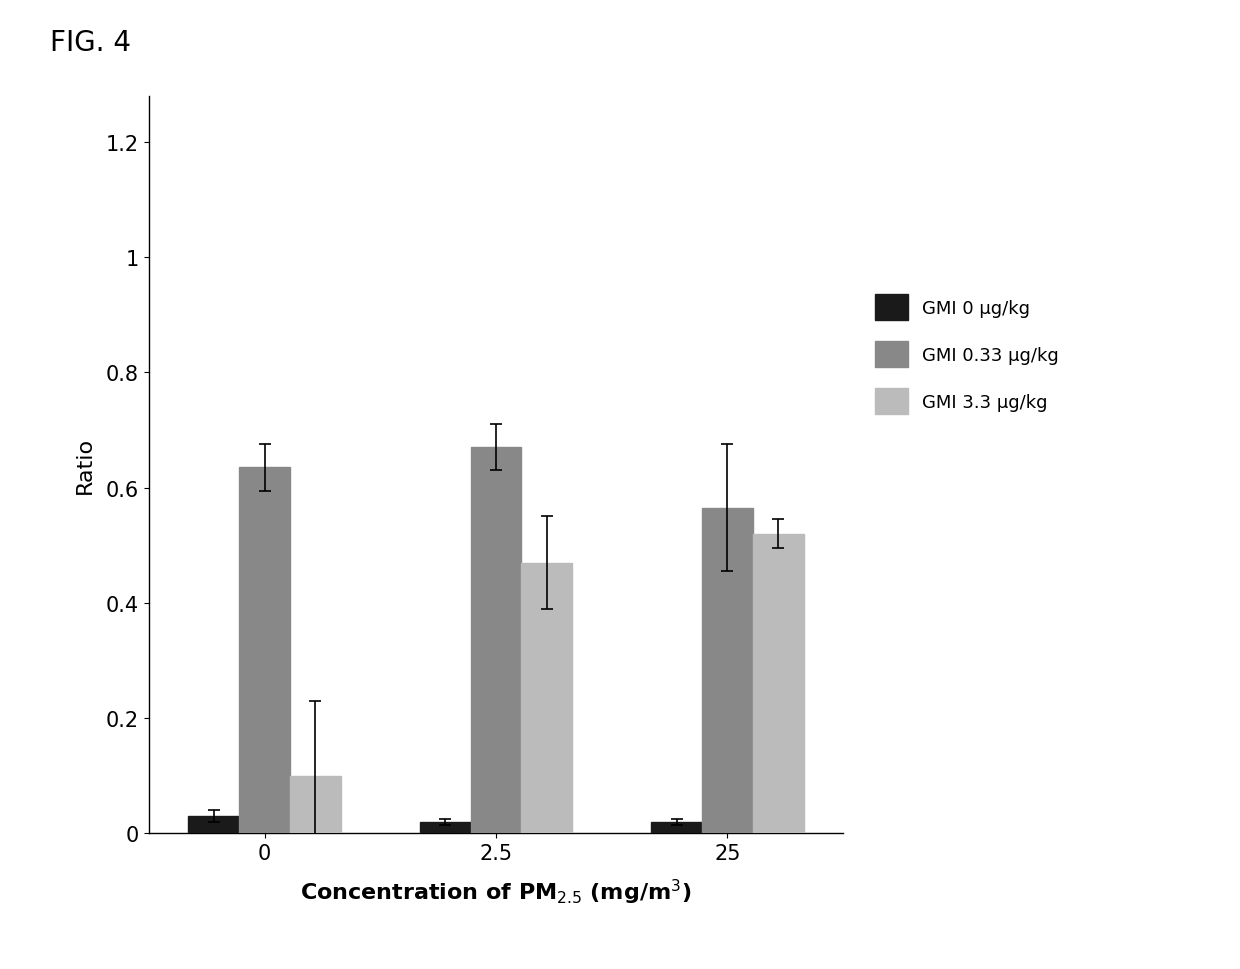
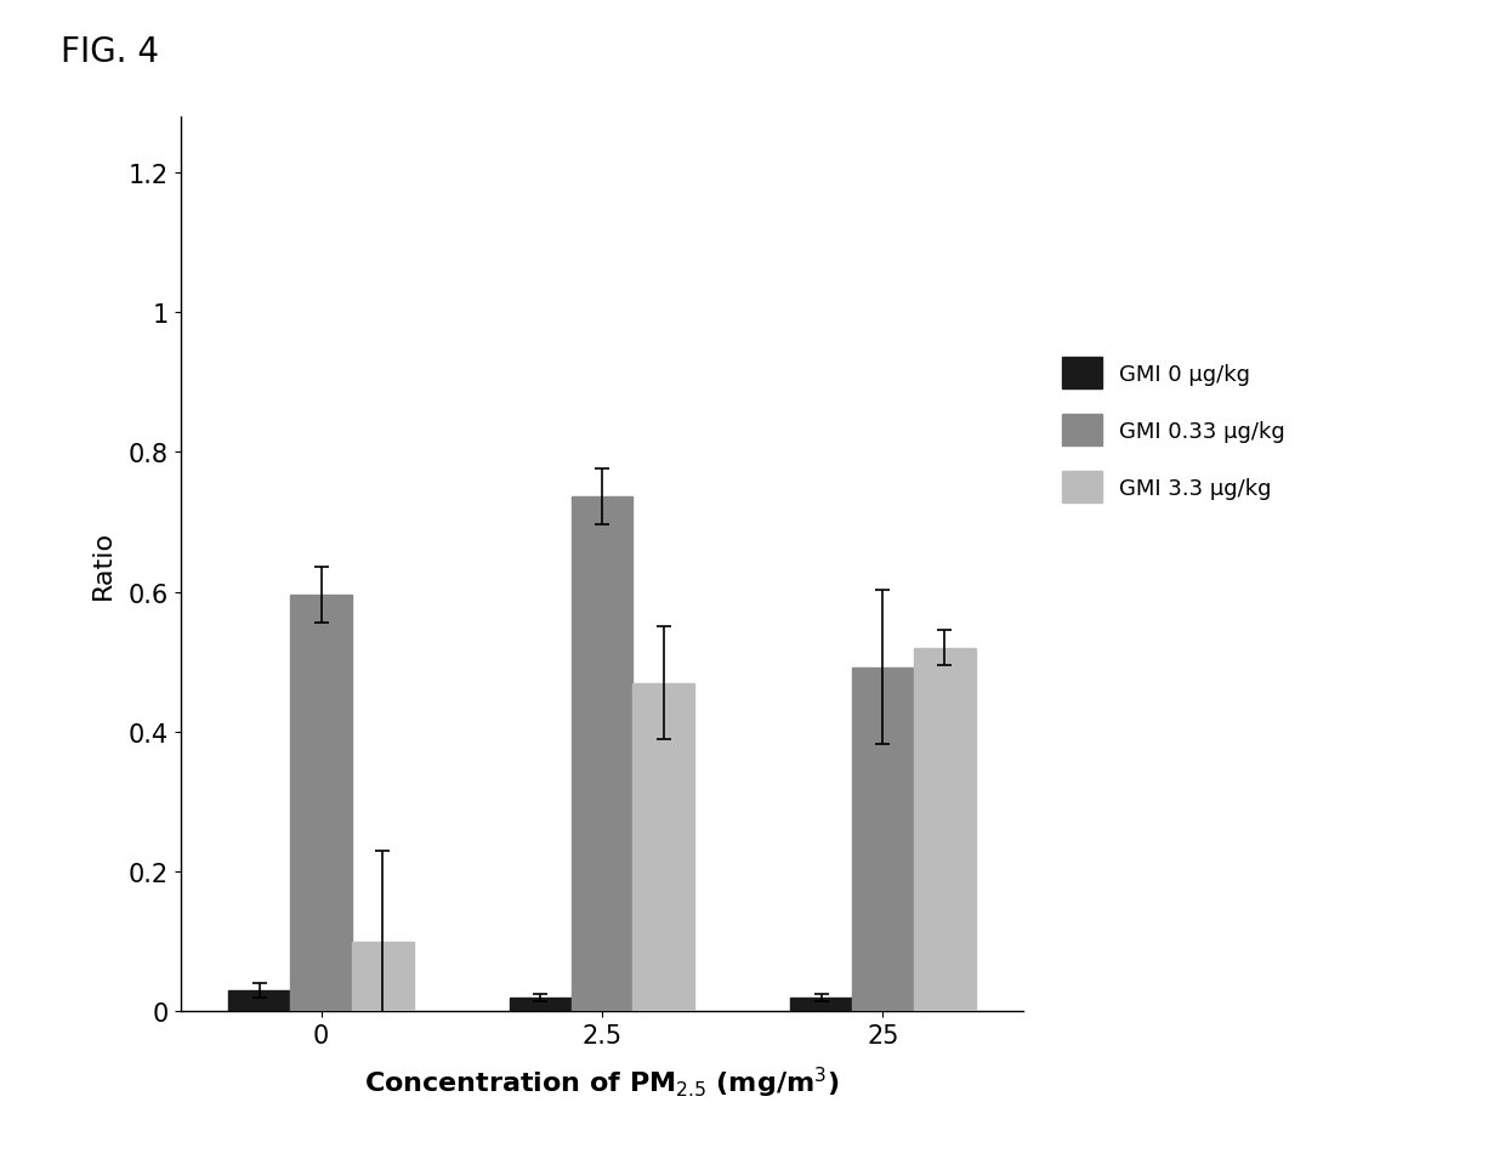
GMI 0.33 μg/kg/0: 0.635 -> 0.596
GMI 0.33 μg/kg/2.5: 0.670 -> 0.736
GMI 0.33 μg/kg/25: 0.565 -> 0.492
